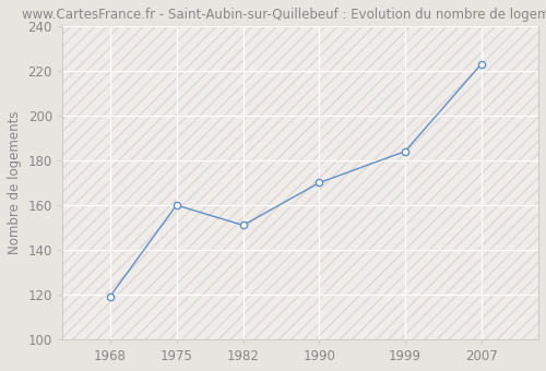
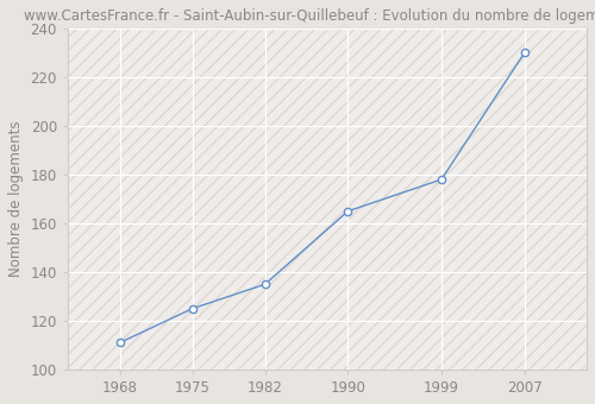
1968: 119 -> 111
1975: 160 -> 125
1982: 151 -> 135
1990: 170 -> 165
1999: 184 -> 178
2007: 223 -> 230
